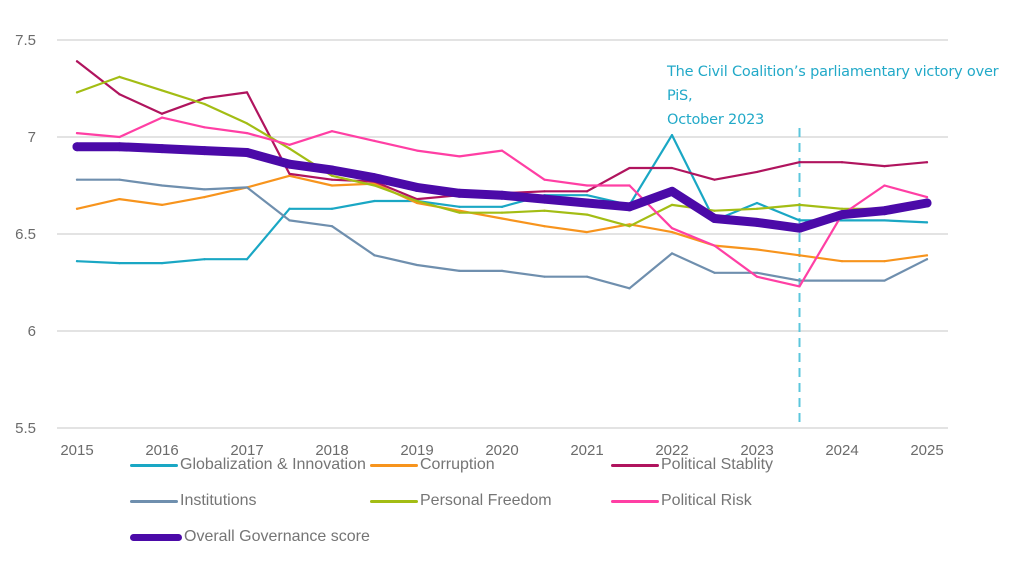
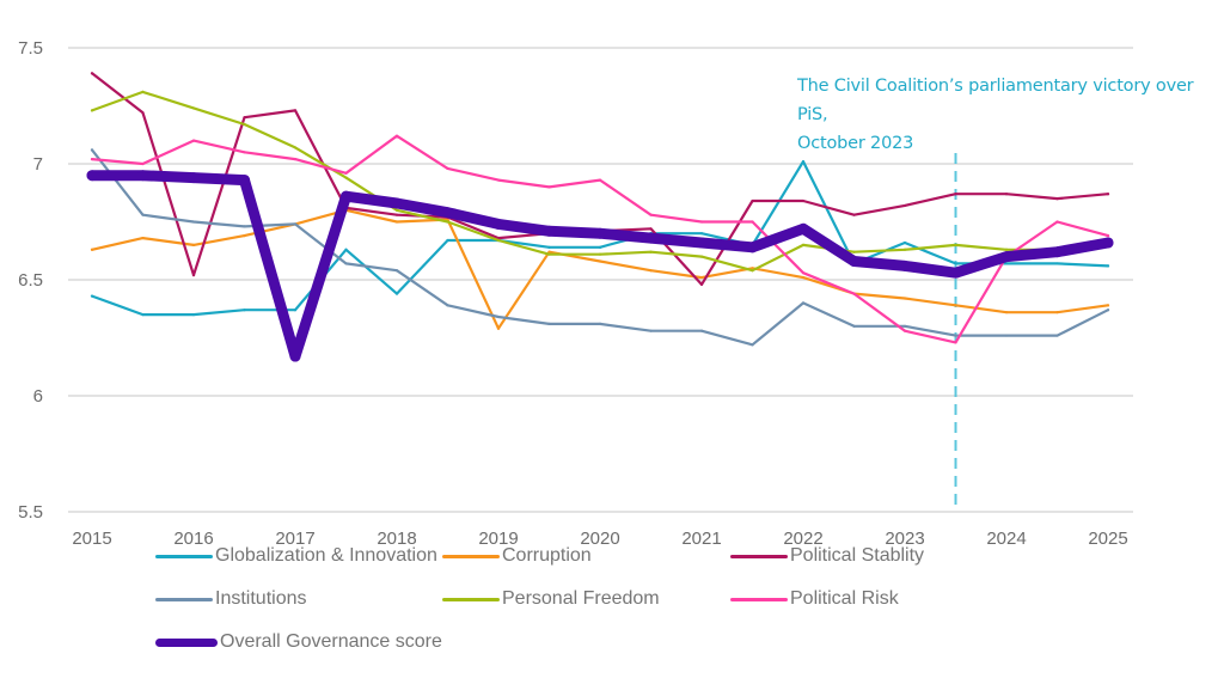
Globalization & Innovation/2015: 6.36 -> 6.43
Institutions/2015: 6.78 -> 7.06
Political Stablity/2016: 7.12 -> 6.52
Overall Governance score/2017: 6.92 -> 6.17
Globalization & Innovation/2018: 6.63 -> 6.44
Political Risk/2018: 7.03 -> 7.12
Corruption/2019: 6.66 -> 6.29
Political Stablity/2021: 6.72 -> 6.48
